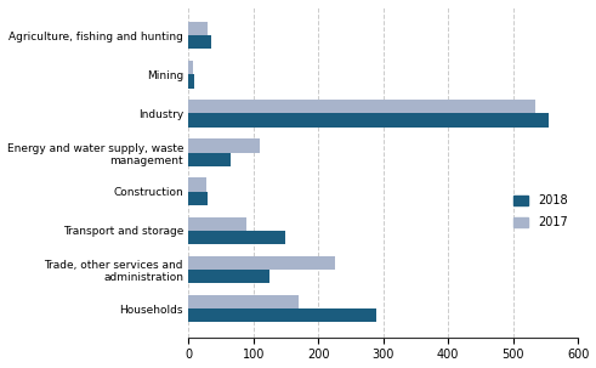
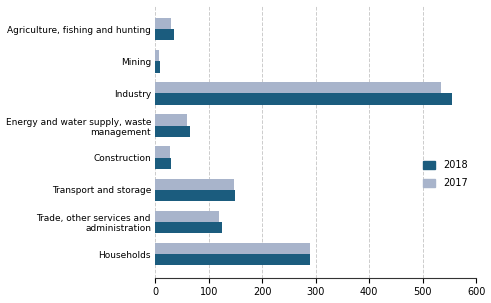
2017/Energy and water supply, waste management: 110 -> 60
2017/Transport and storage: 90 -> 148
2017/Trade, other services and administration: 226 -> 120
2017/Households: 170 -> 290
